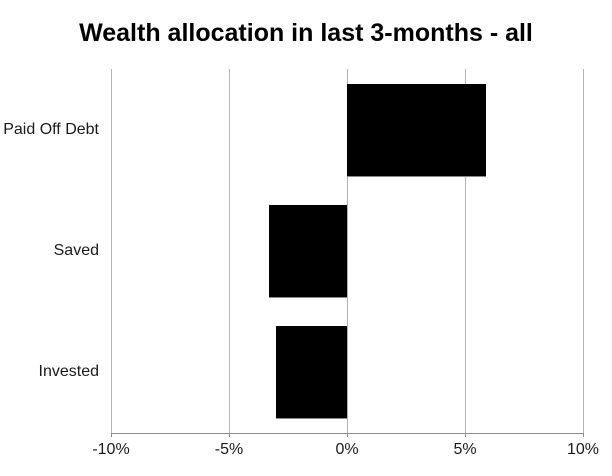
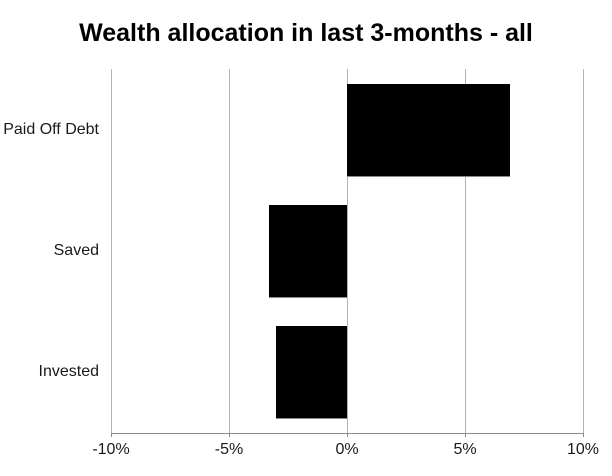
Paid Off Debt: 5.9% -> 6.9%
